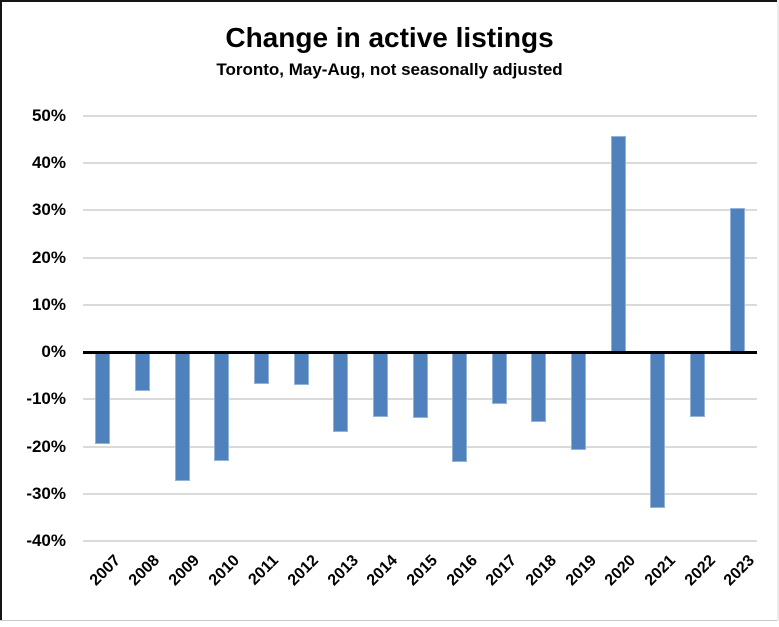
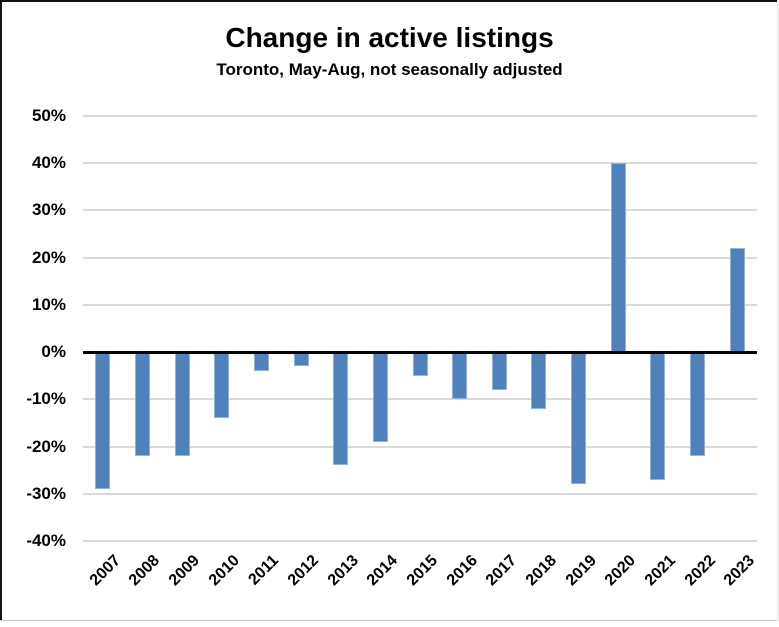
2007: -20% -> -29%
2008: -8% -> -22%
2009: -27% -> -22%
2010: -23% -> -14%
2011: -7% -> -4%
2012: -7% -> -3%
2013: -17% -> -24%
2014: -14% -> -19%
2015: -14% -> -5%
2016: -23% -> -10%
2017: -11% -> -8%
2018: -15% -> -12%
2019: -21% -> -28%
2020: 46% -> 40%
2021: -33% -> -27%
2022: -14% -> -22%
2023: 31% -> 22%
